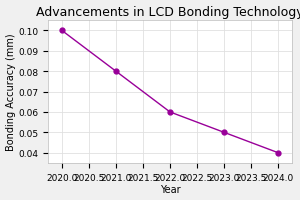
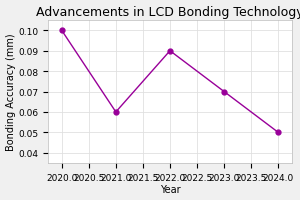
2021.0: 0.08 -> 0.06
2022.0: 0.06 -> 0.09
2023.0: 0.05 -> 0.07
2024.0: 0.04 -> 0.05
